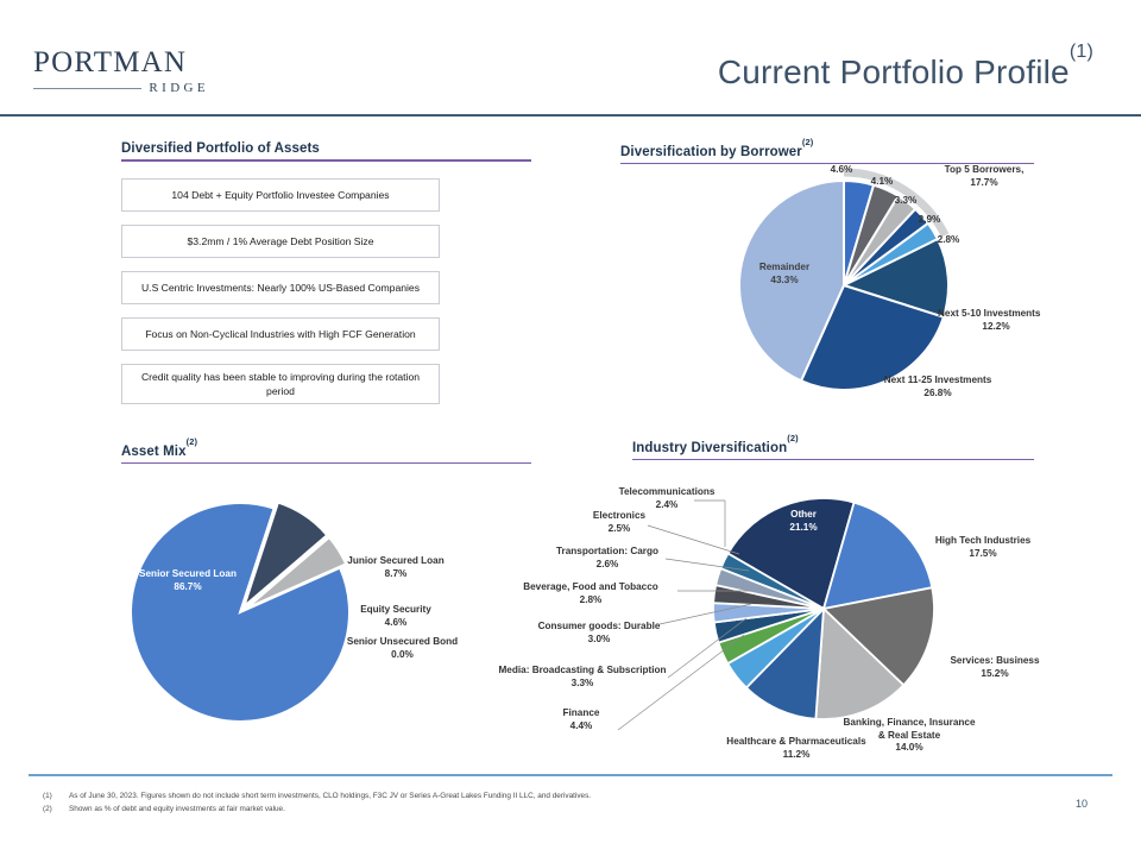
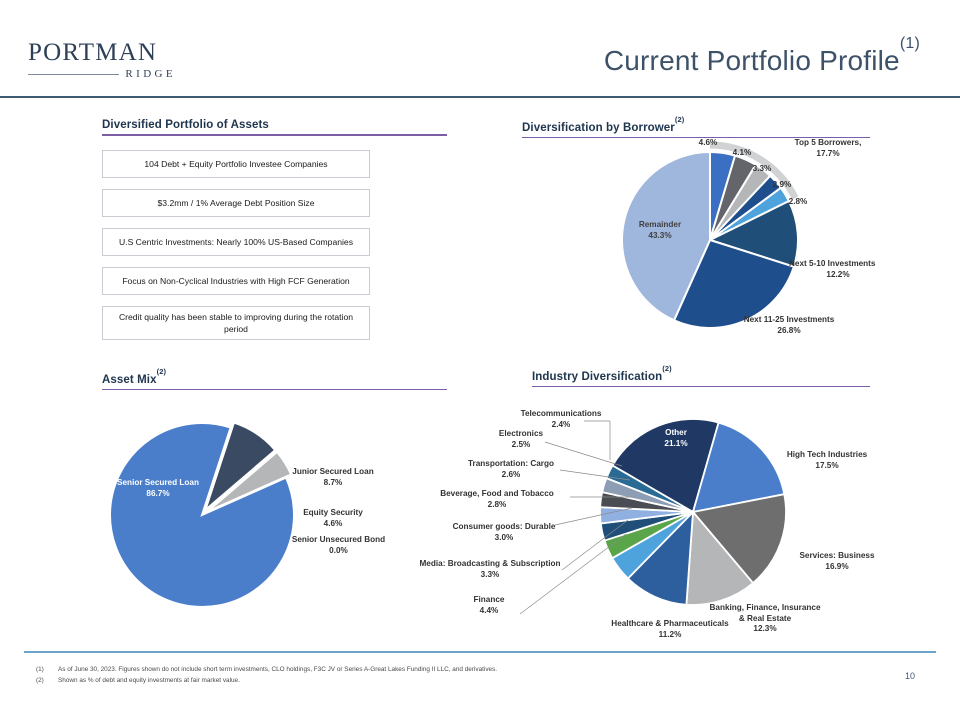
Industry Diversification/Services: Business: 15.2% -> 16.9%
Industry Diversification/Banking, Finance, Insurance & Real Estate: 14.0% -> 12.3%
